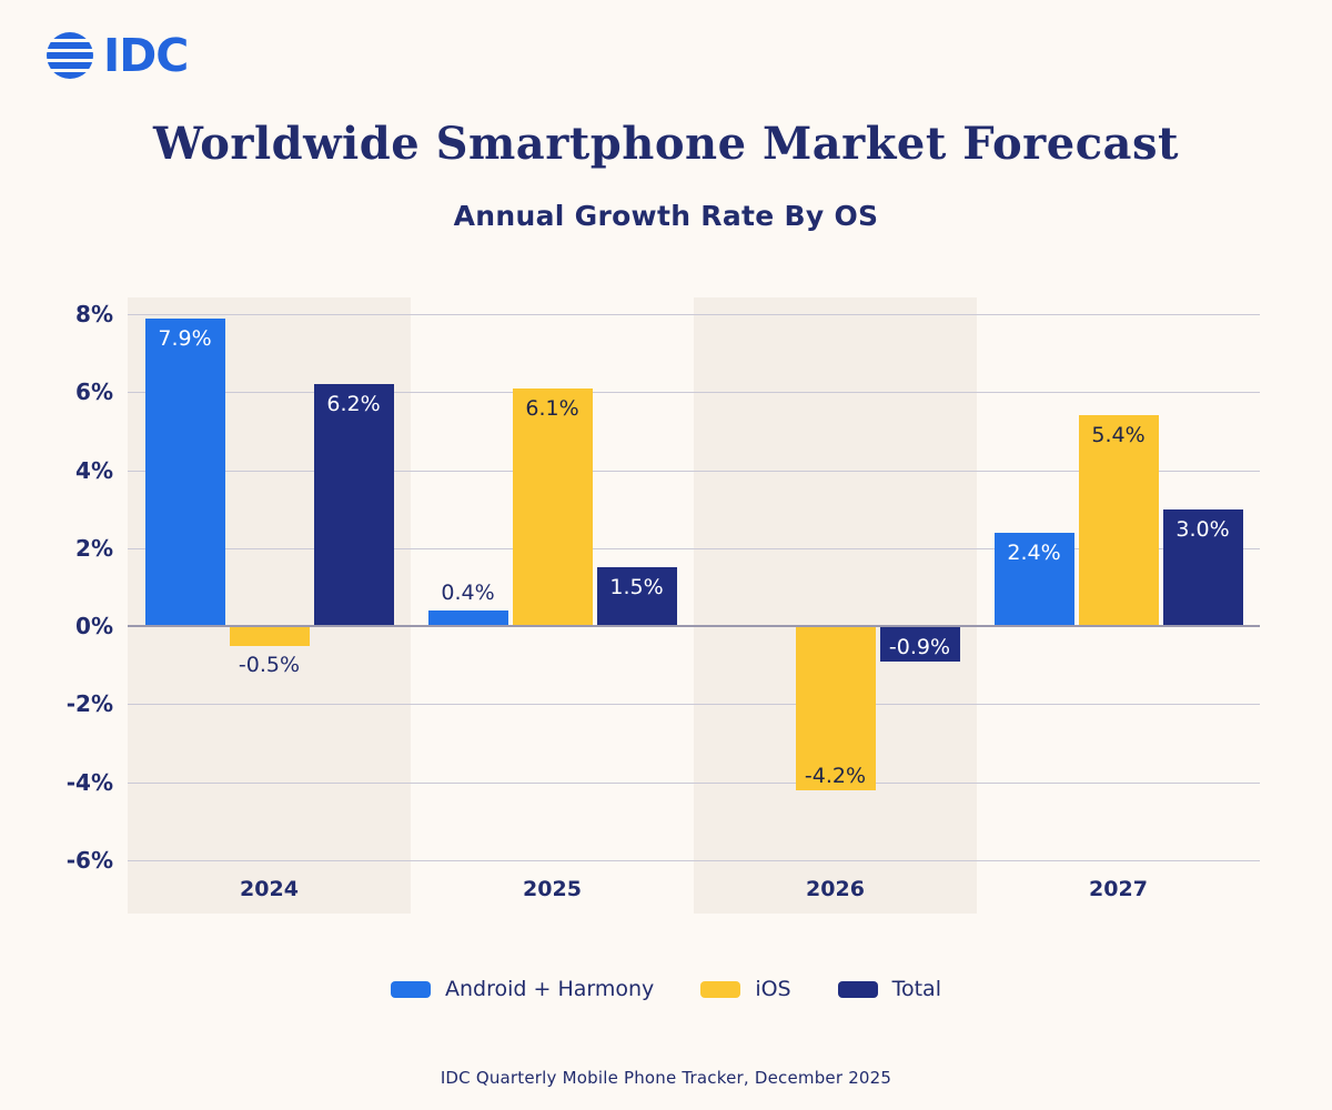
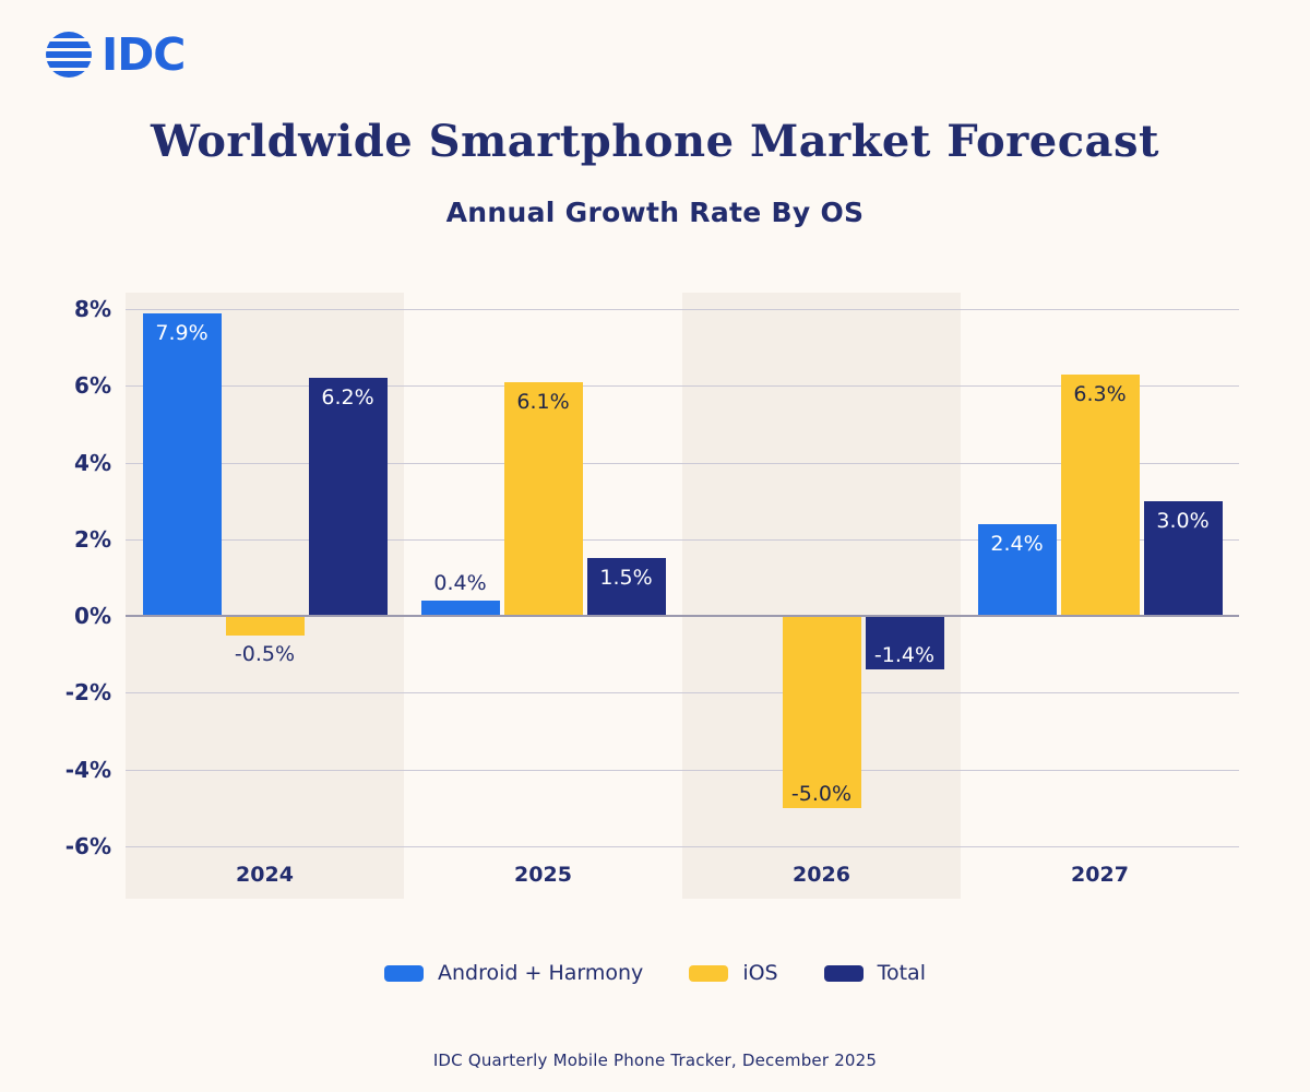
iOS/2026: -4.2% -> -5.0%
Total/2026: -0.9% -> -1.4%
iOS/2027: 5.4% -> 6.3%
